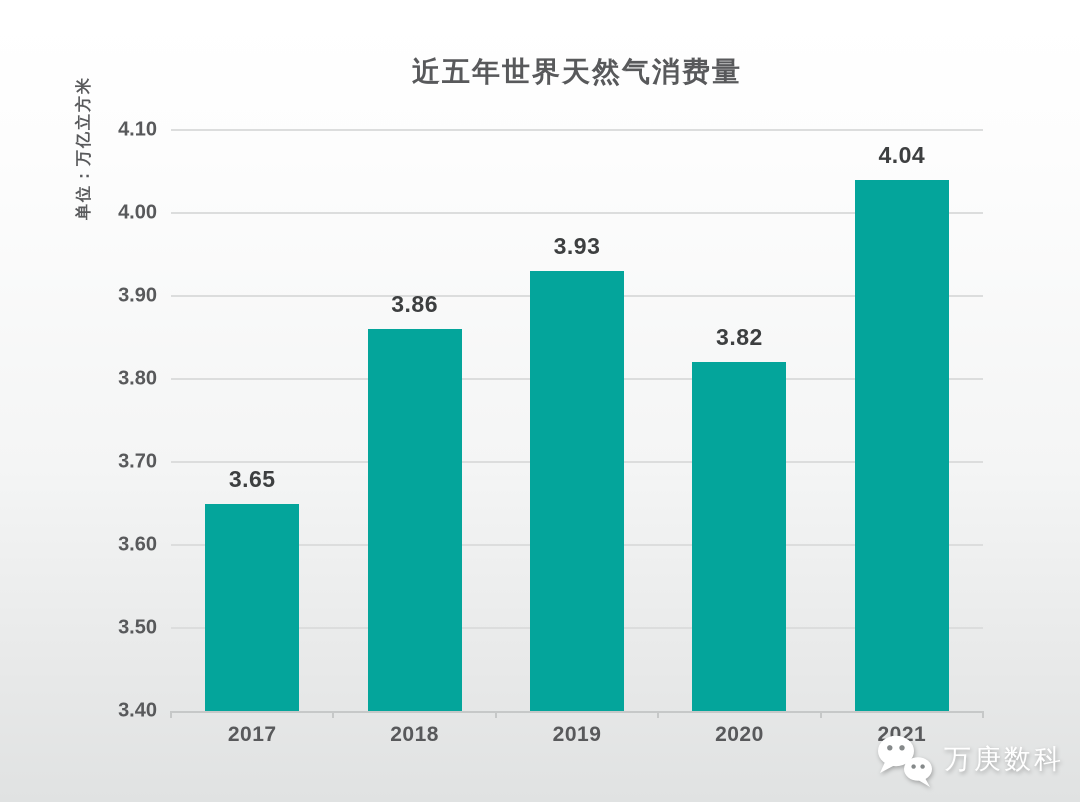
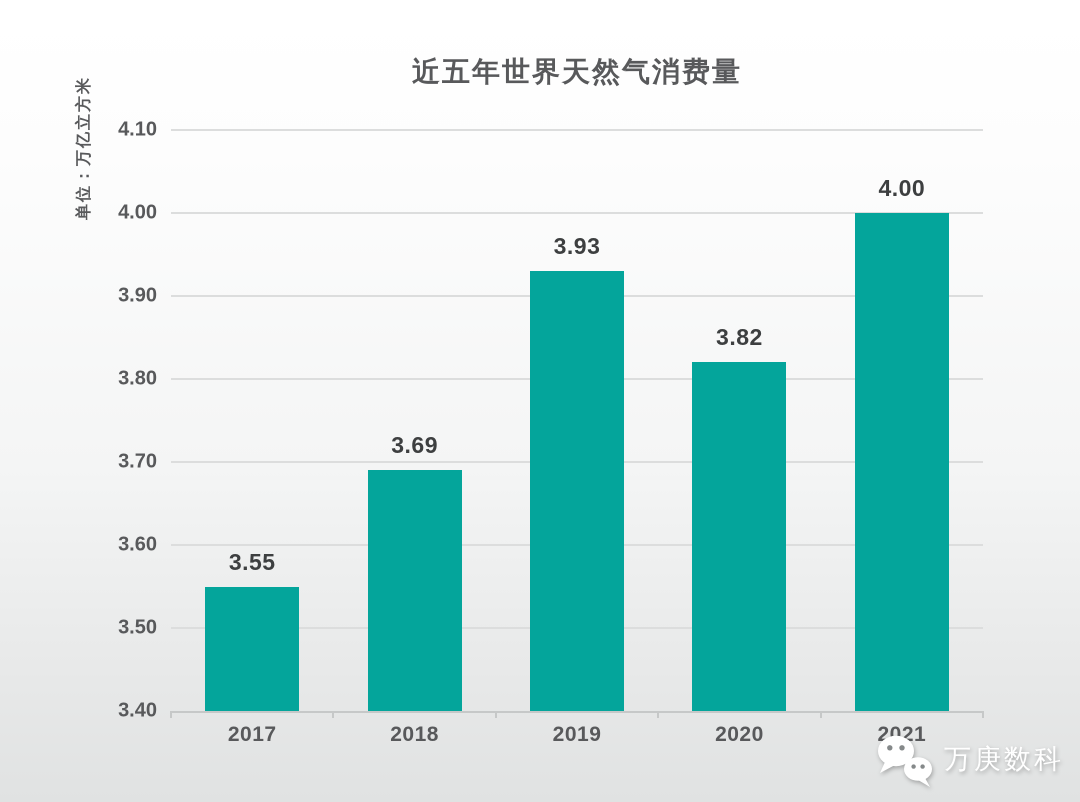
2017: 3.65 -> 3.55
2018: 3.86 -> 3.69
2021: 4.04 -> 4.00
